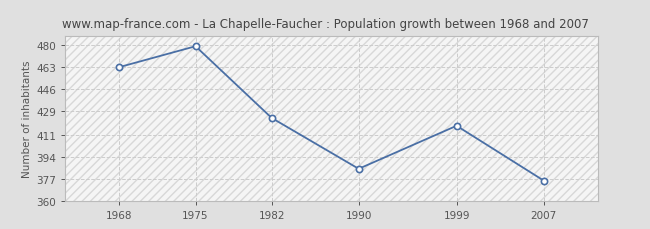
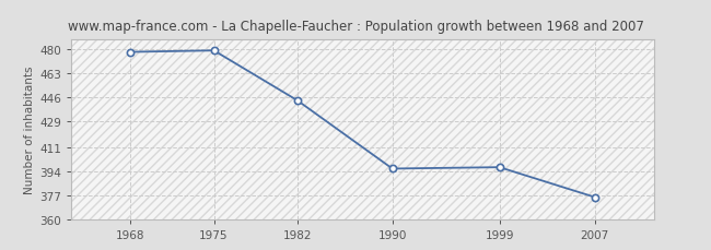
1968: 463 -> 478
1982: 424 -> 444
1990: 385 -> 396
1999: 418 -> 397
